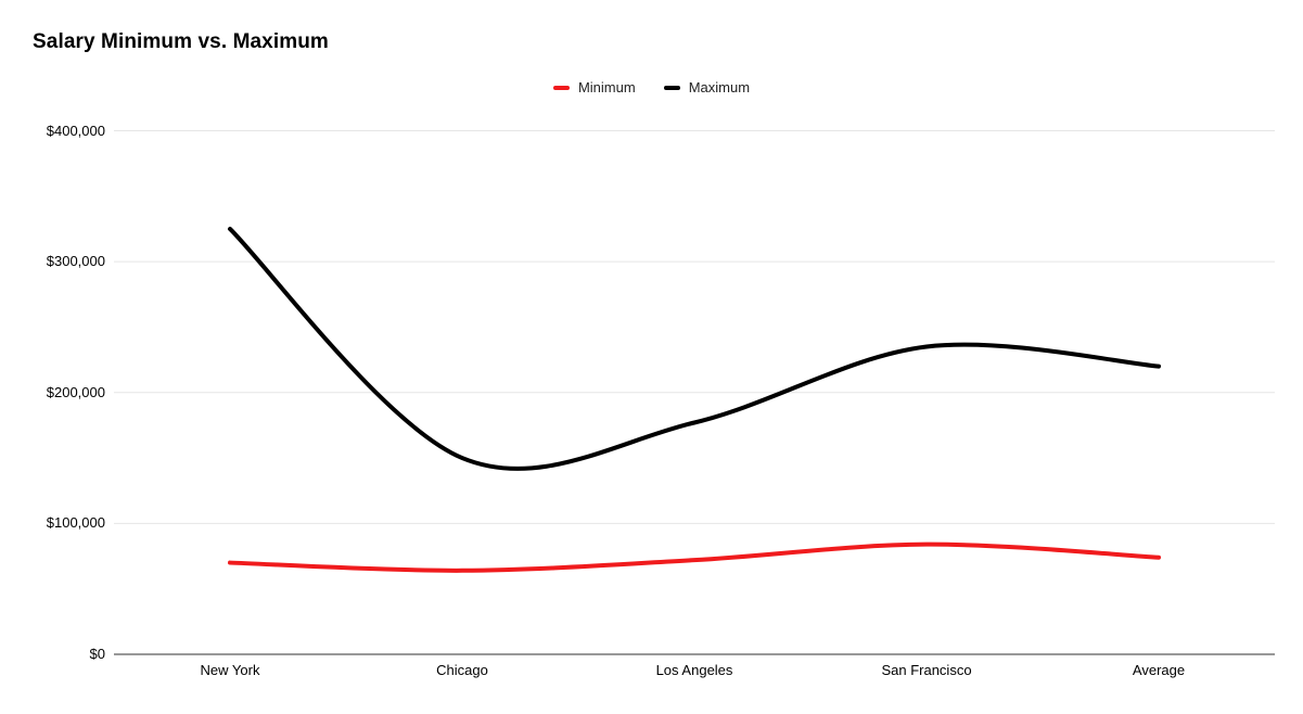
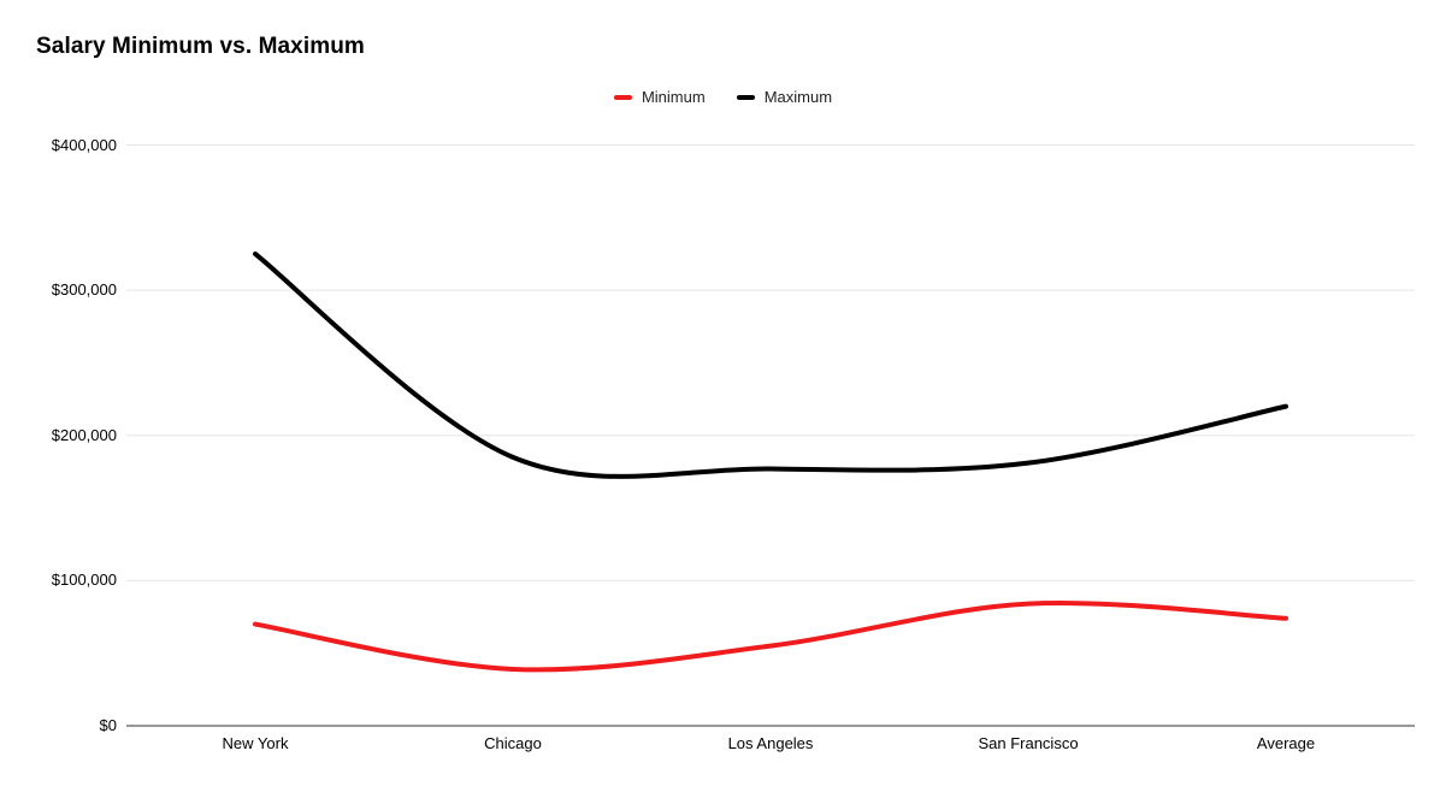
Minimum/Chicago: $64000 -> $39000
Maximum/Chicago: $150000 -> $185000
Minimum/Los Angeles: $72000 -> $55000
Maximum/San Francisco: $235000 -> $181000
